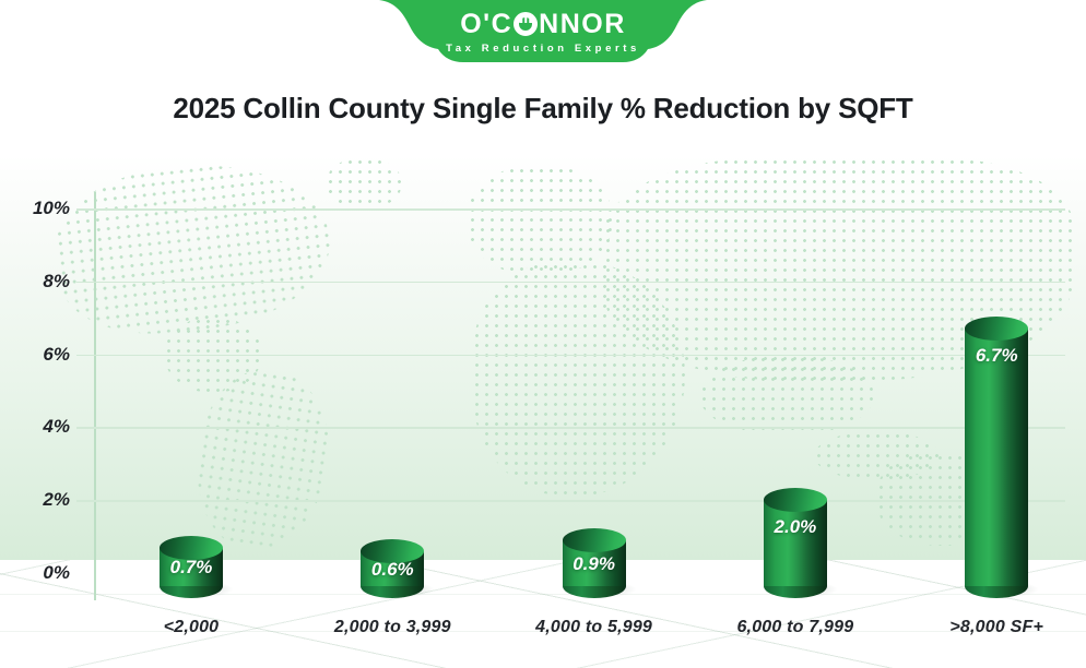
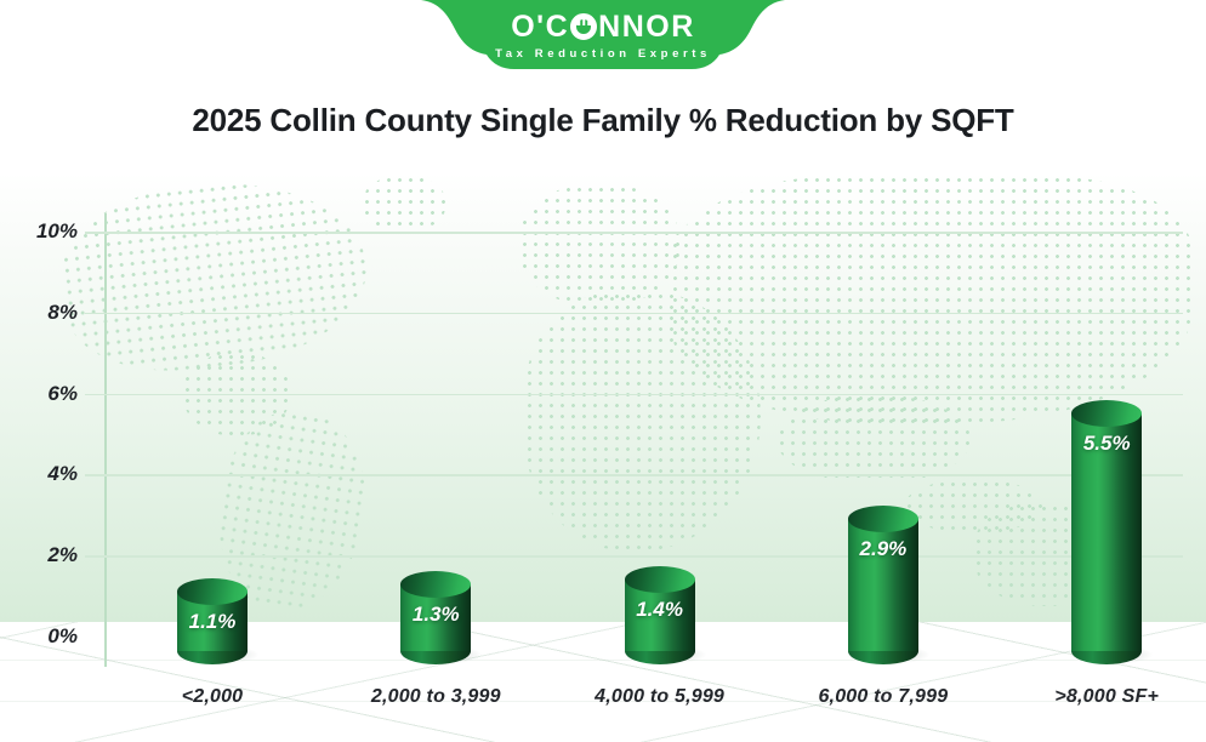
<2,000: 0.7% -> 1.1%
2,000 to 3,999: 0.6% -> 1.3%
4,000 to 5,999: 0.9% -> 1.4%
6,000 to 7,999: 2.0% -> 2.9%
>8,000 SF+: 6.7% -> 5.5%
